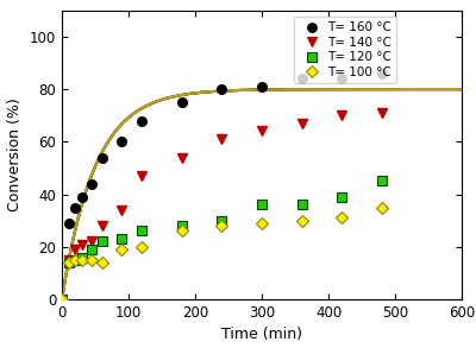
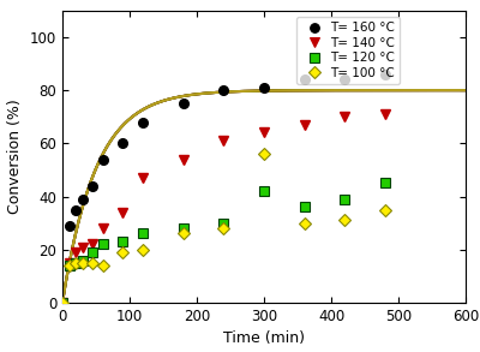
T= 120 °C/300: 36 -> 42
T= 100 °C/300: 29 -> 56
